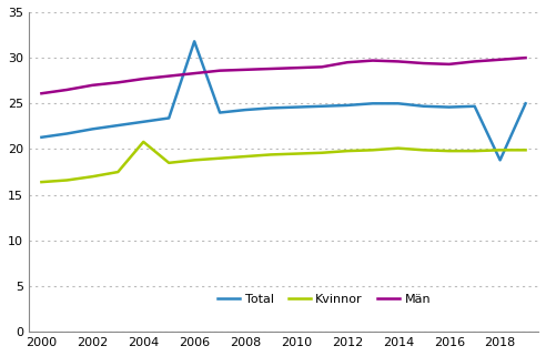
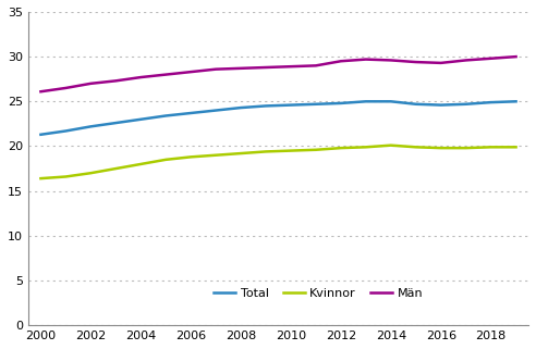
Kvinnor/2004: 20.8 -> 18.0
Total/2006: 31.8 -> 23.7
Total/2018: 18.8 -> 24.9
